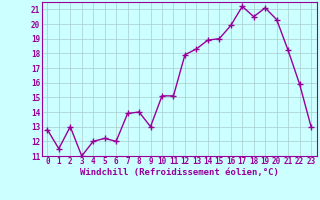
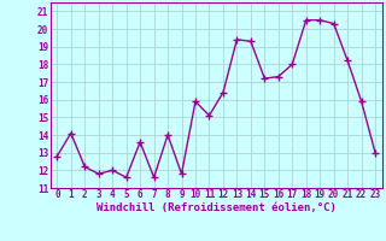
1: 11.5 -> 14.1
2: 13.0 -> 12.2
3: 11.0 -> 11.8
5: 12.2 -> 11.6
6: 12.0 -> 13.6
7: 13.9 -> 11.6
9: 13.0 -> 11.8
10: 15.1 -> 15.9
12: 17.9 -> 16.4
13: 18.3 -> 19.4
14: 18.9 -> 19.3
15: 19.0 -> 17.2
16: 19.9 -> 17.3
17: 21.2 -> 18.0
19: 21.1 -> 20.5
